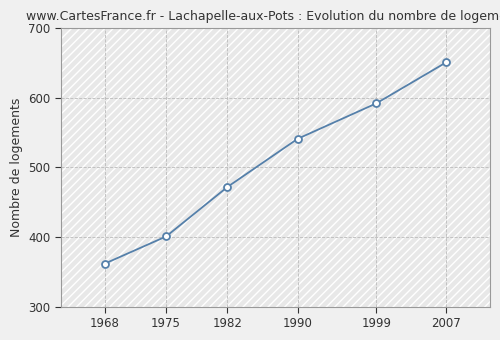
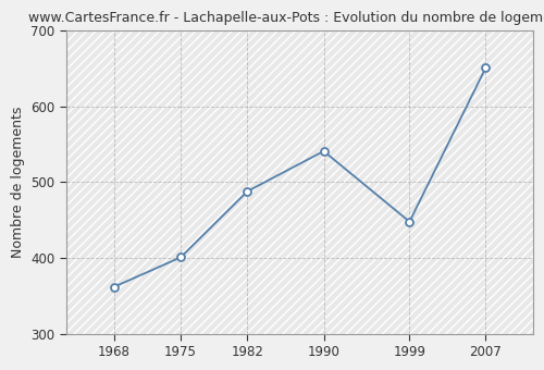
1982: 472 -> 488
1999: 592 -> 448
